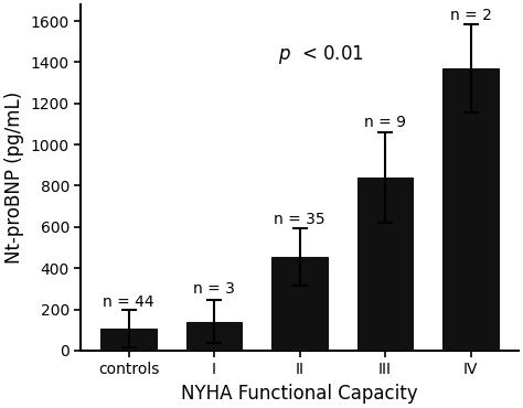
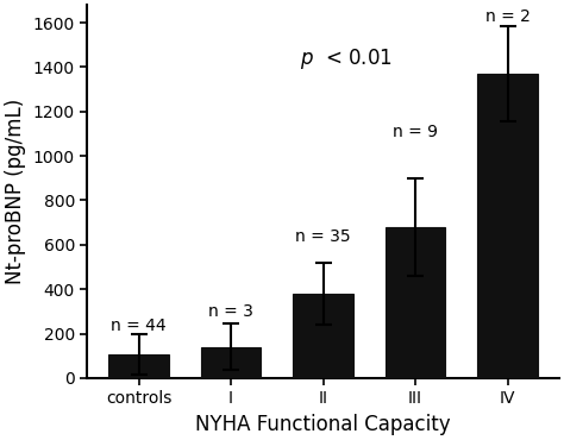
II: 460 -> 380
III: 840 -> 680
